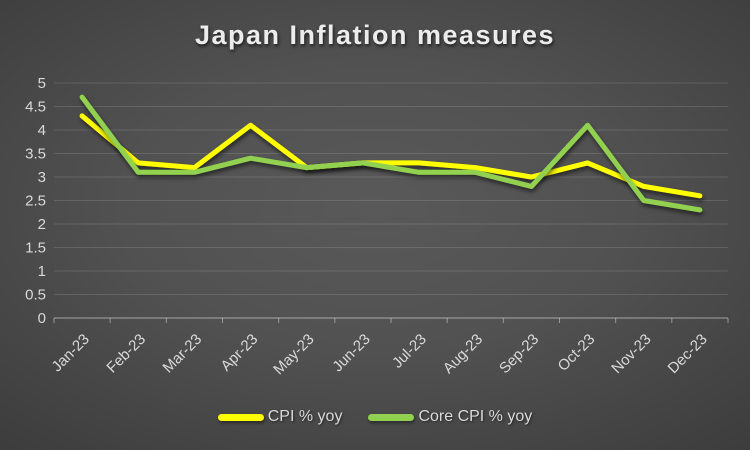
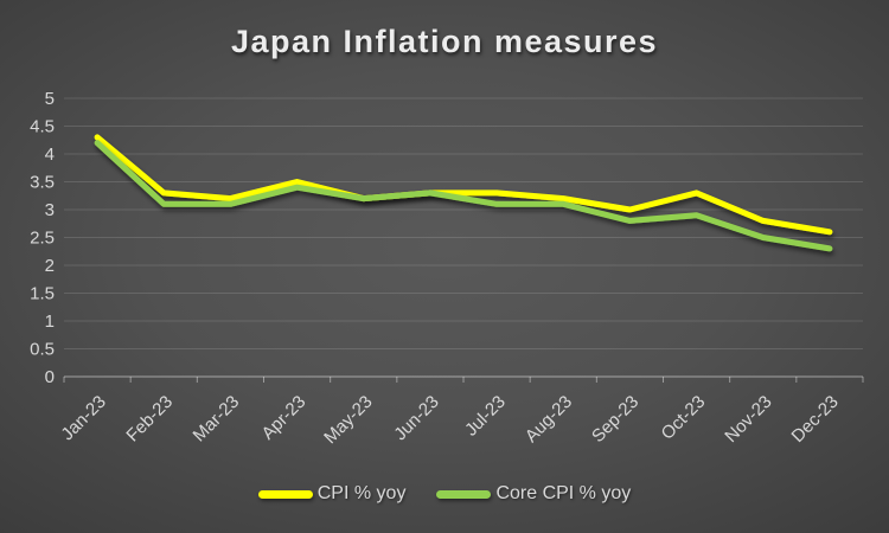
Core CPI % yoy/Jan-23: 4.7 -> 4.2
CPI % yoy/Apr-23: 4.1 -> 3.5
Core CPI % yoy/Oct-23: 4.1 -> 2.9
